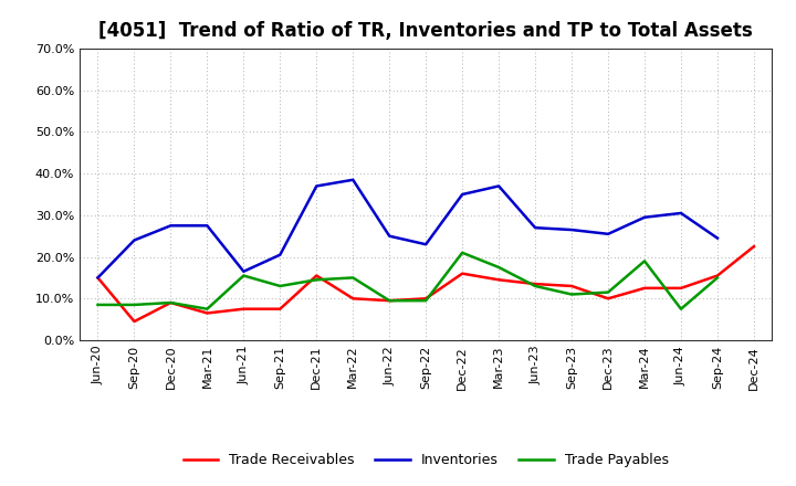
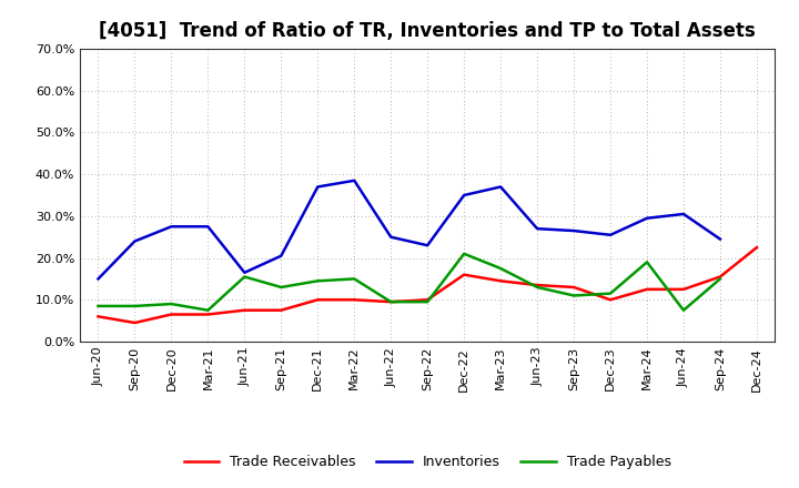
Trade Receivables/Jun-20: 15.0% -> 6.0%
Trade Receivables/Dec-20: 9.0% -> 6.5%
Trade Receivables/Dec-21: 15.5% -> 10.0%
